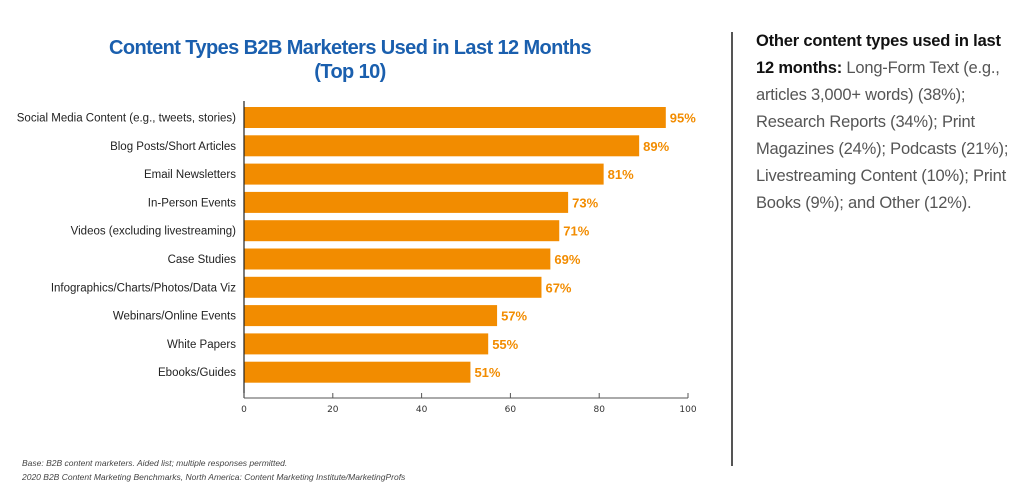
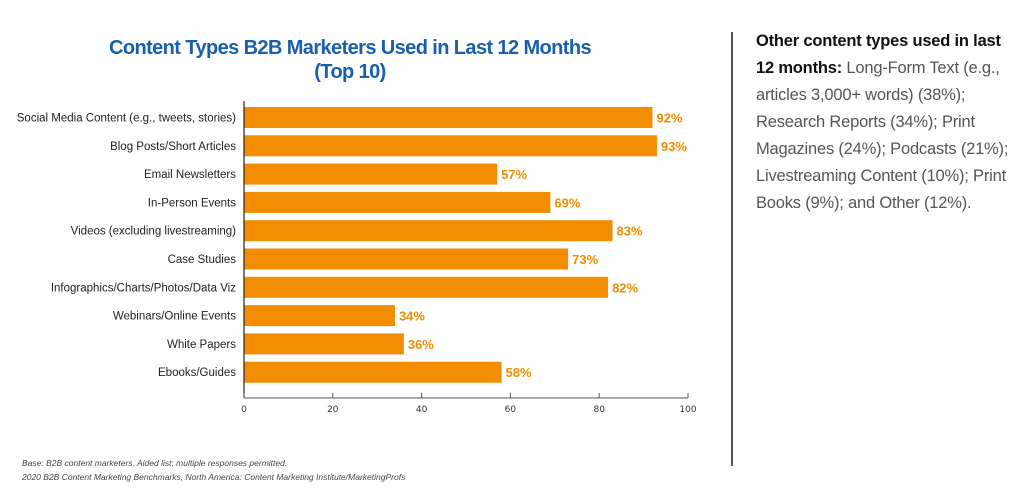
Social Media Content (e.g., tweets, stories): 95% -> 92%
Blog Posts/Short Articles: 89% -> 93%
Email Newsletters: 81% -> 57%
In-Person Events: 73% -> 69%
Videos (excluding livestreaming): 71% -> 83%
Case Studies: 69% -> 73%
Infographics/Charts/Photos/Data Viz: 67% -> 82%
Webinars/Online Events: 57% -> 34%
White Papers: 55% -> 36%
Ebooks/Guides: 51% -> 58%
